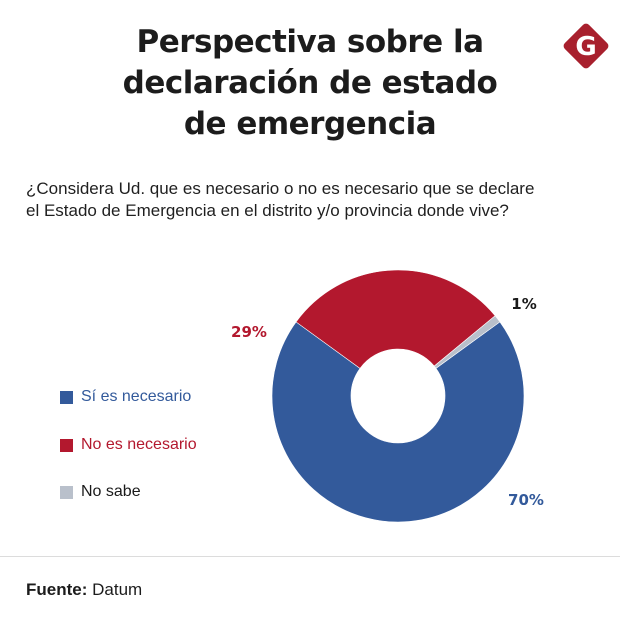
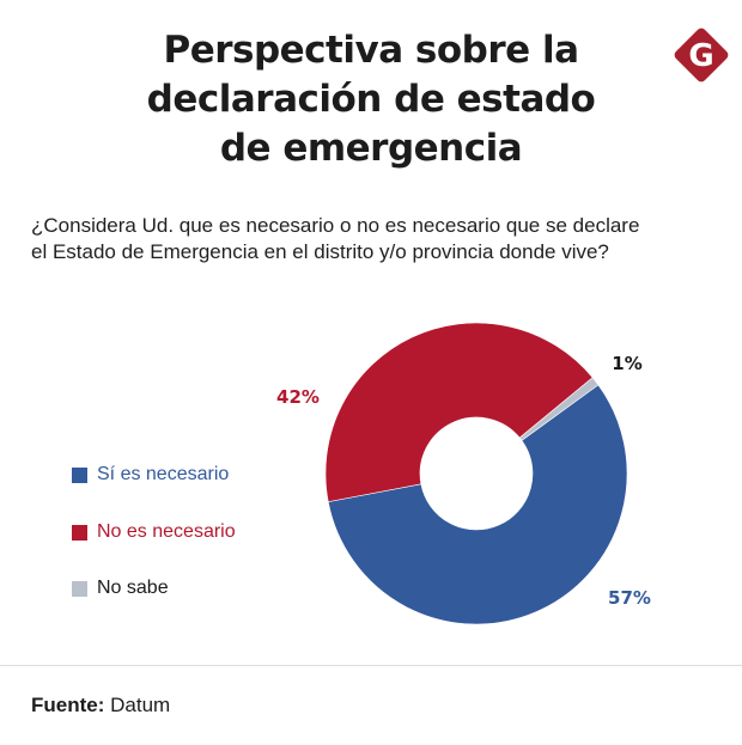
Sí es necesario: 70% -> 57%
No es necesario: 29% -> 42%
